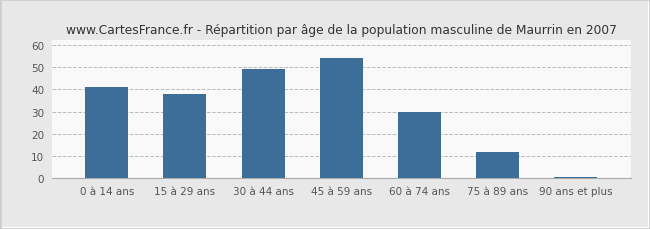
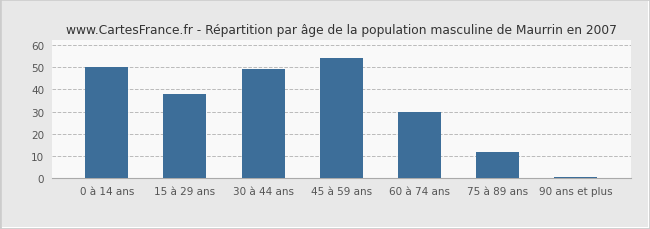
0 à 14 ans: 41.0 -> 50.0
